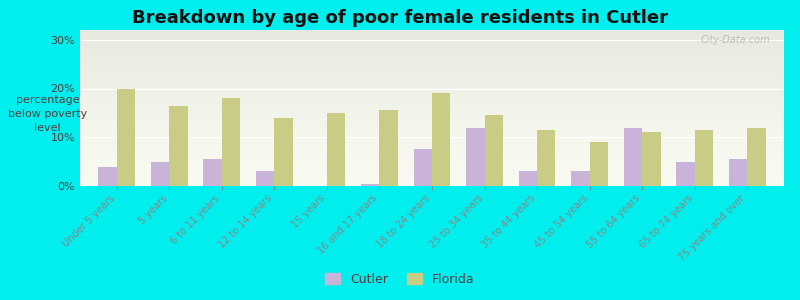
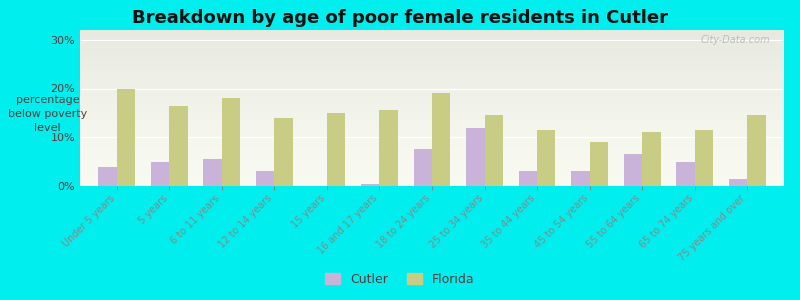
Cutler/55 to 64 years: 12.0% -> 6.5%
Cutler/75 years and over: 5.5% -> 1.5%
Florida/75 years and over: 12.0% -> 14.5%
